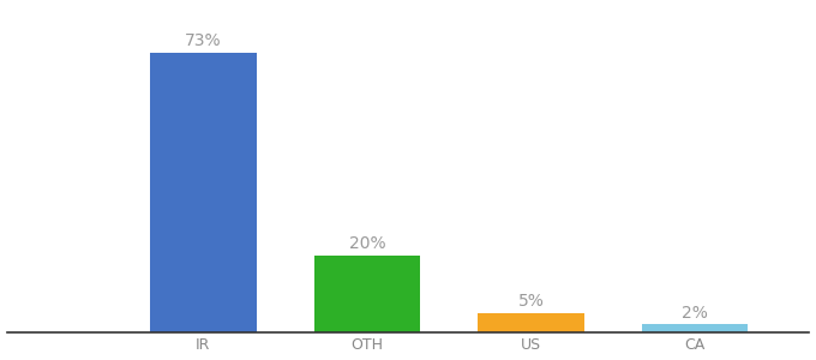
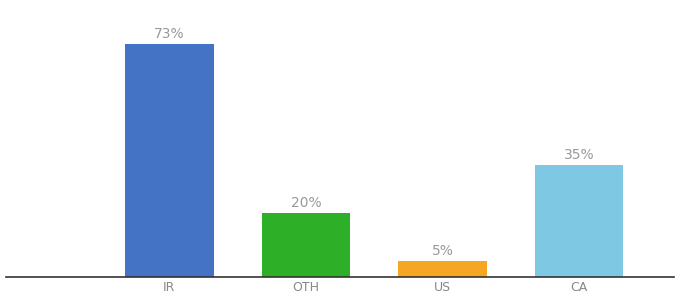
CA: 2% -> 35%
